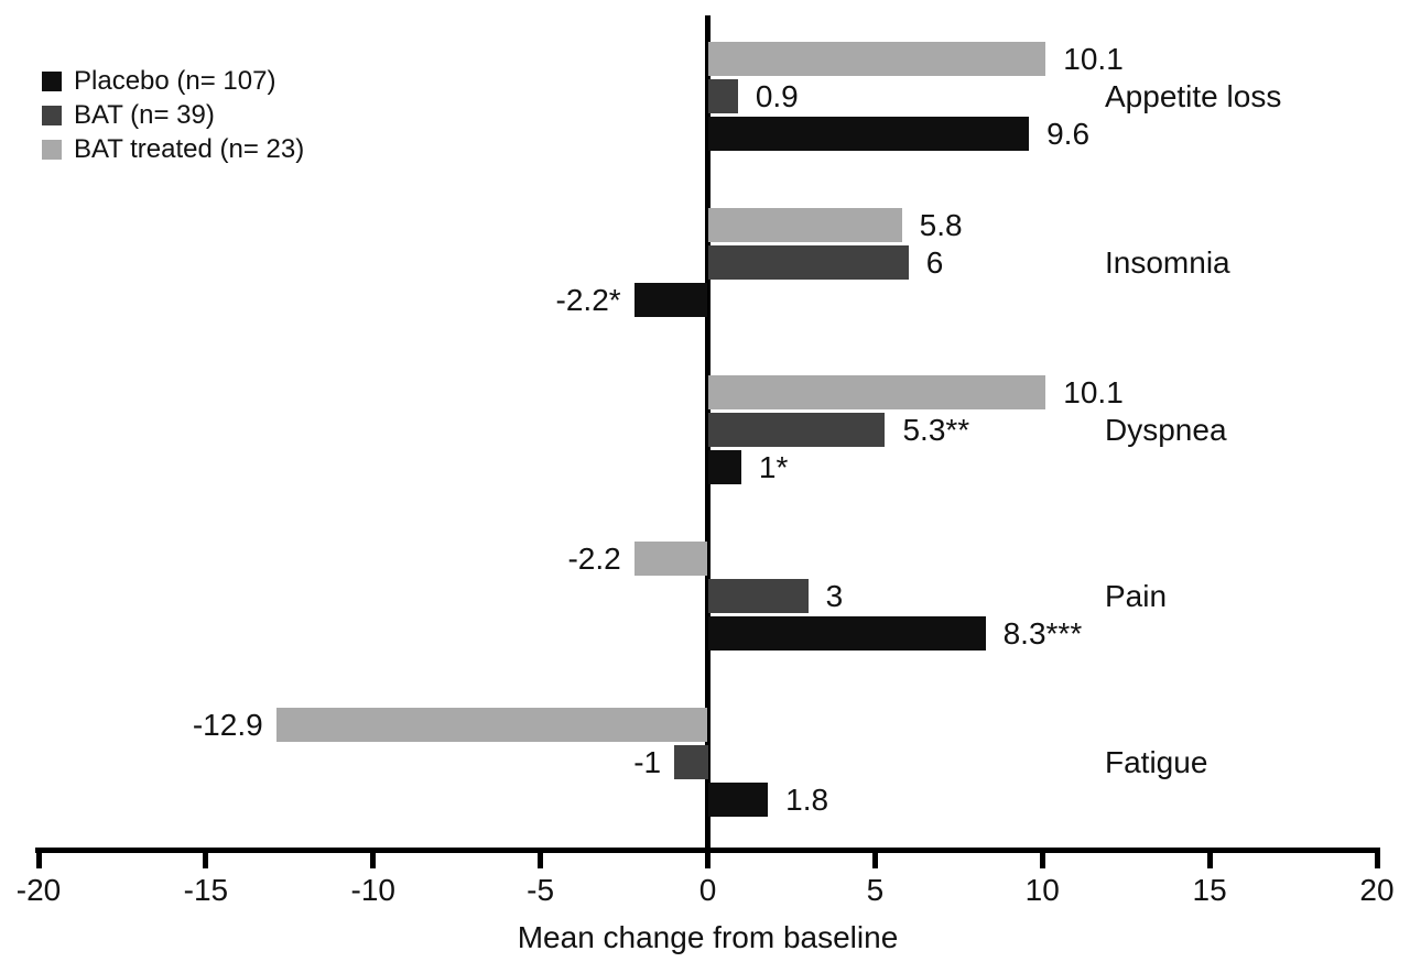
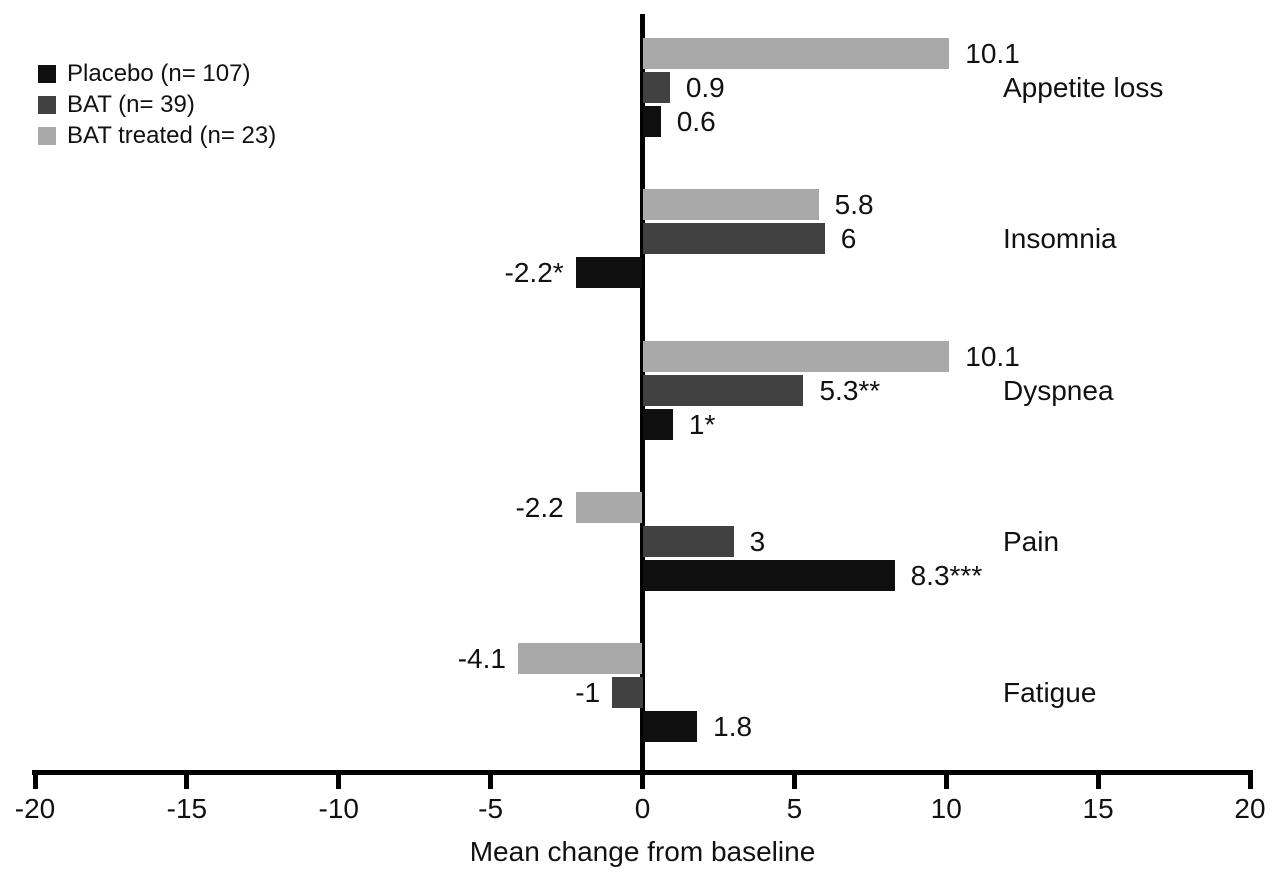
Placebo (n= 107)/Appetite loss: 9.6 -> 0.6
BAT treated (n= 23)/Fatigue: -12.9 -> -4.1
